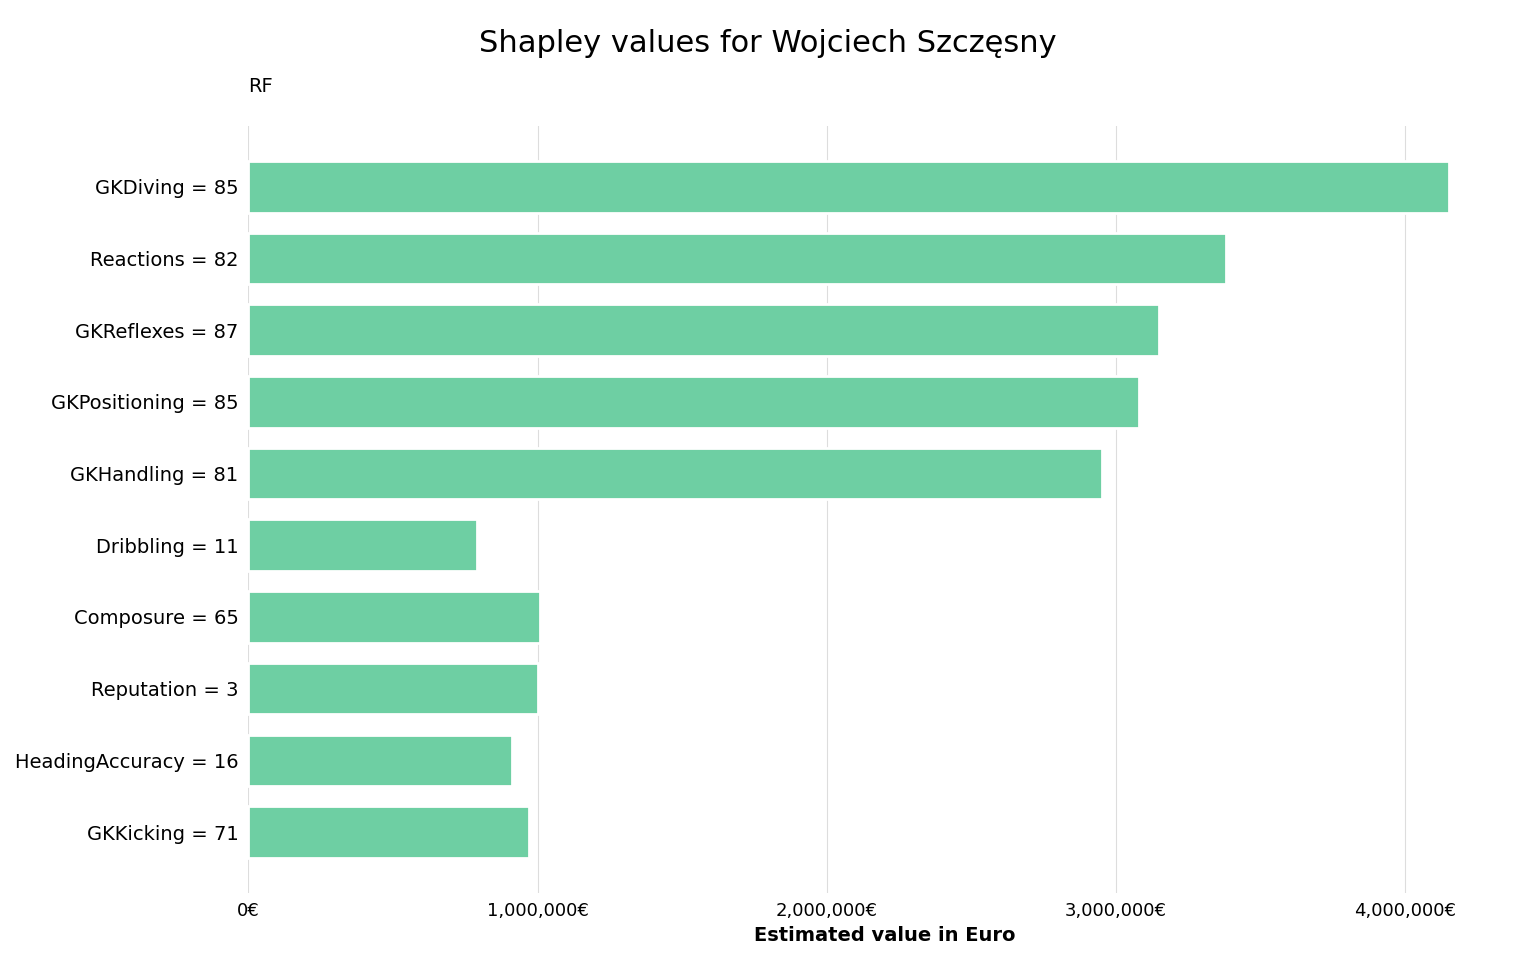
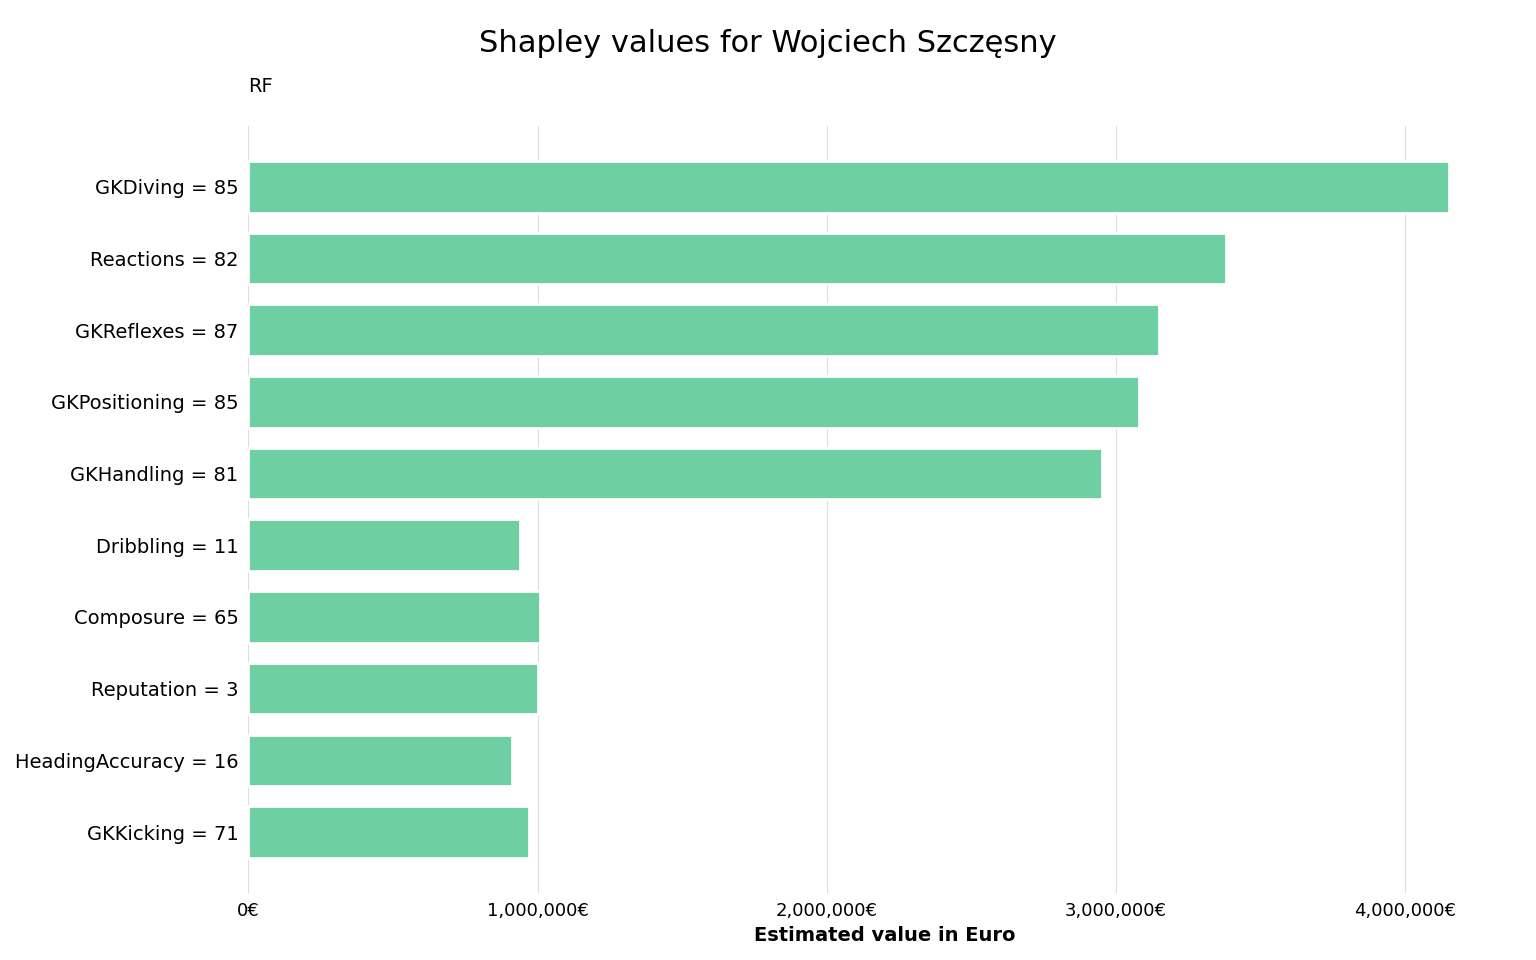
Dribbling = 11: 790,000€ -> 940,000€
